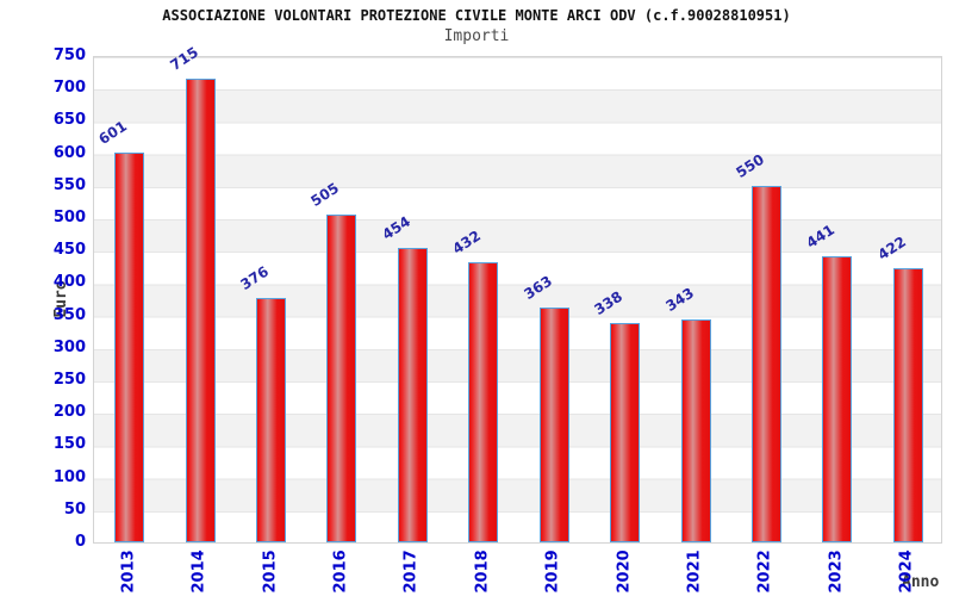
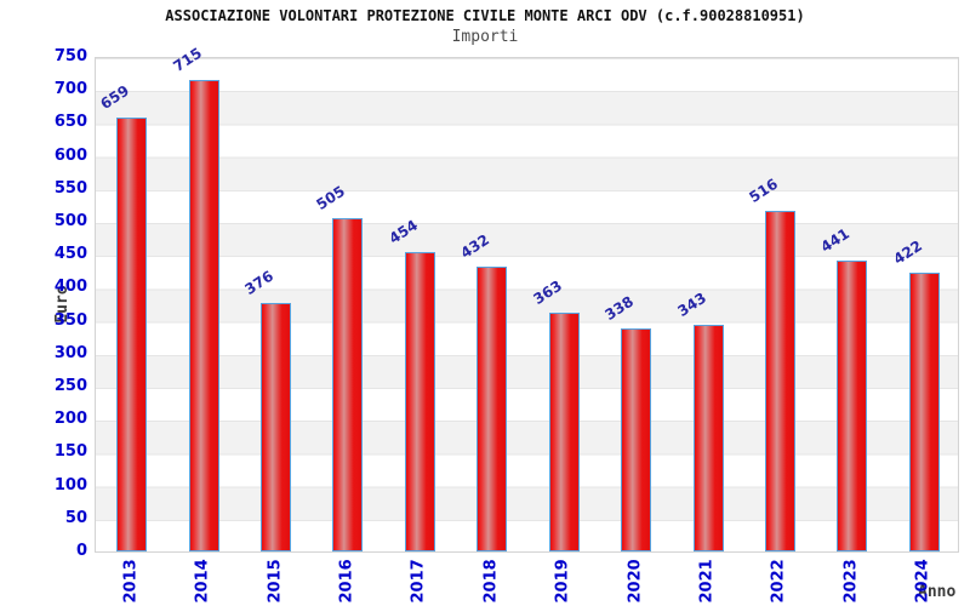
2013: 601 -> 659
2022: 550 -> 516
